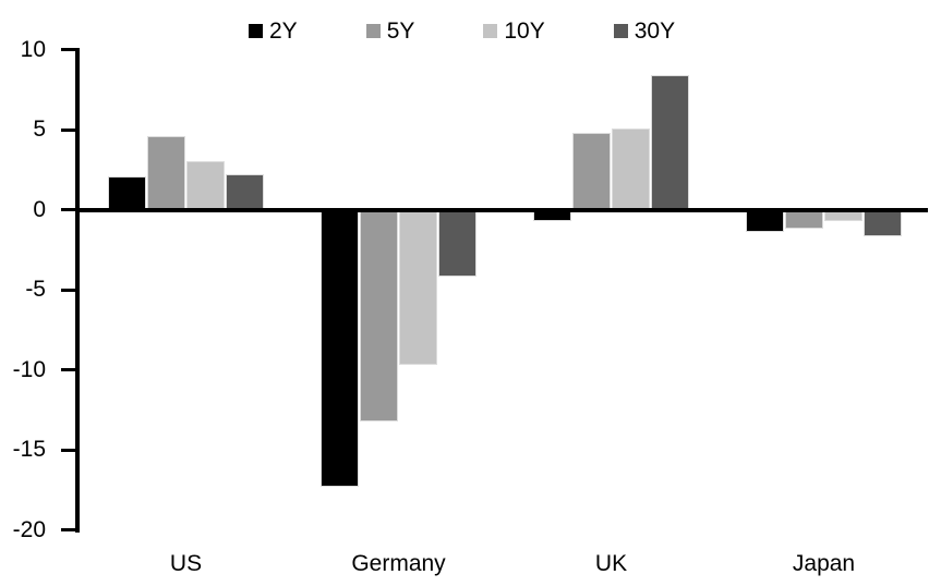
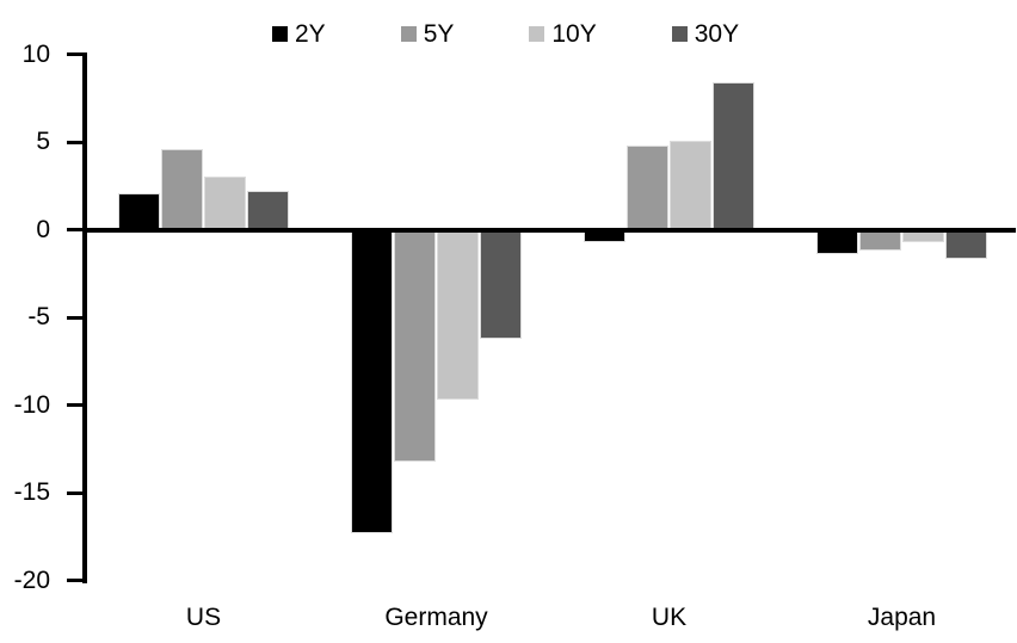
30Y/Germany: -4.2 -> -6.2
